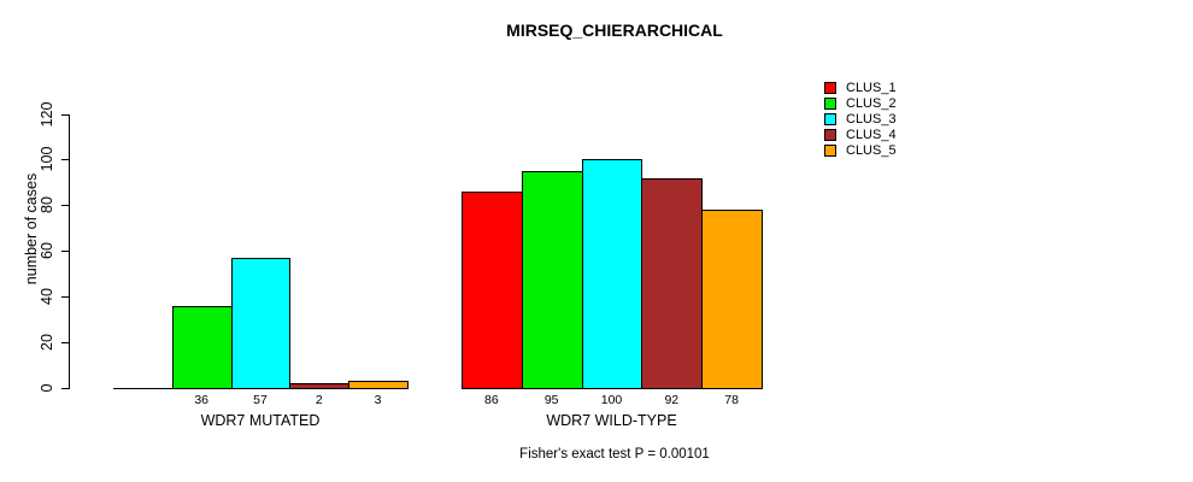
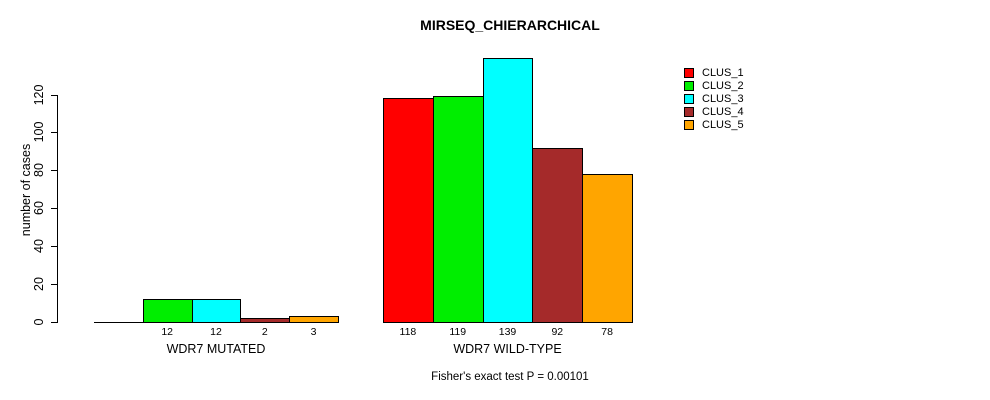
CLUS_2/WDR7 MUTATED: 36 -> 12
CLUS_3/WDR7 MUTATED: 57 -> 12
CLUS_1/WDR7 WILD-TYPE: 86 -> 118
CLUS_2/WDR7 WILD-TYPE: 95 -> 119
CLUS_3/WDR7 WILD-TYPE: 100 -> 139
